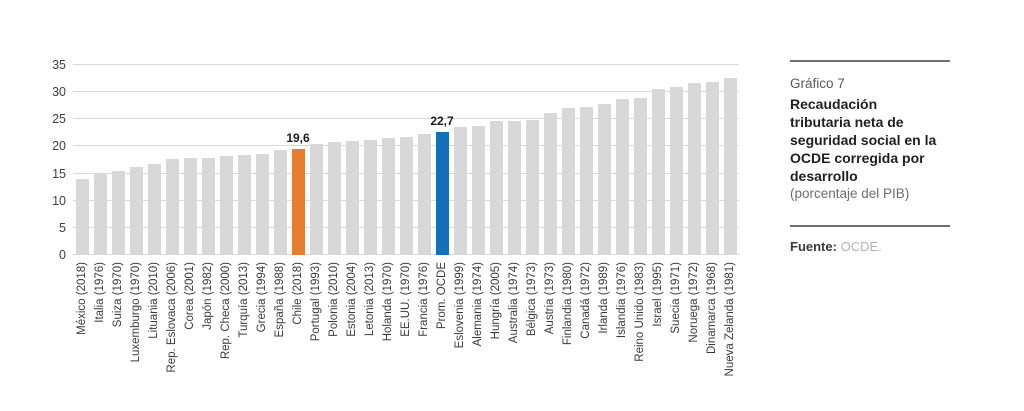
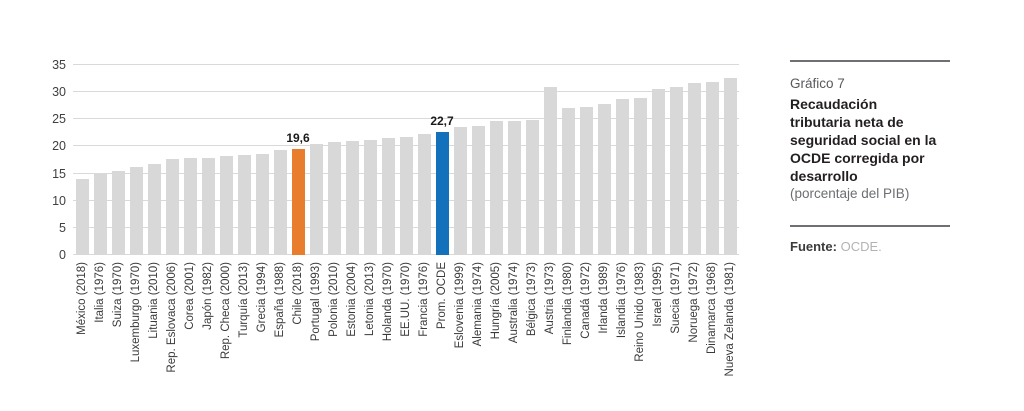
Austria (1973): 26 -> 31
